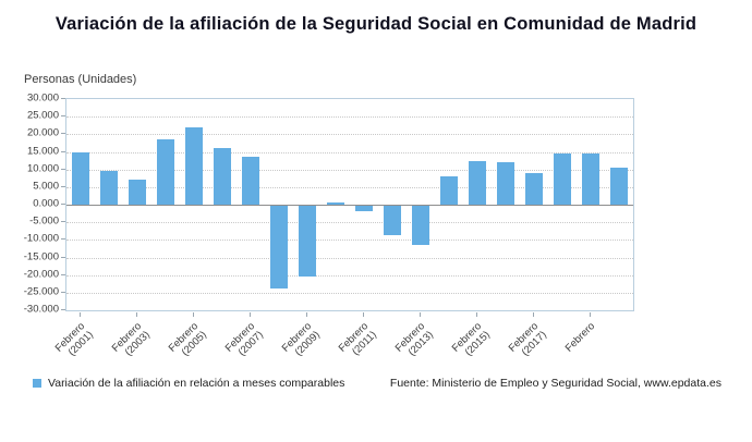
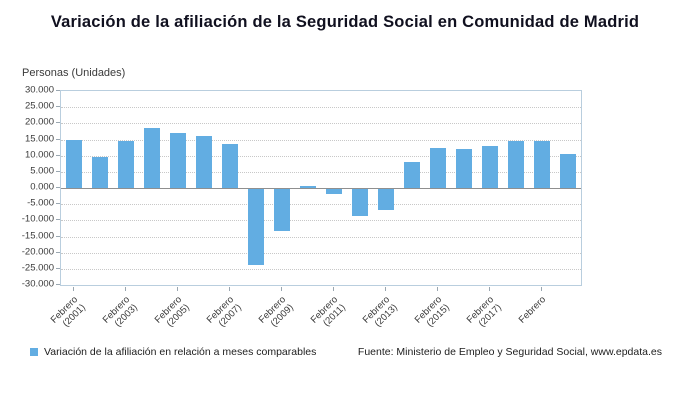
Febrero (2003): 7000 -> 14000
Febrero (2005): 22000 -> 17000
Febrero (2009): -20000 -> -13000
Febrero (2013): -11000 -> -6000
Febrero (2017): 9000 -> 13000
